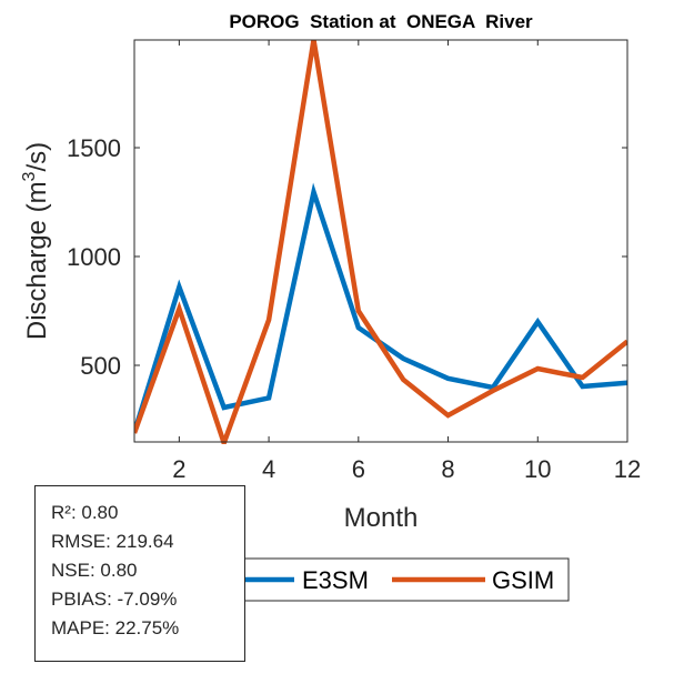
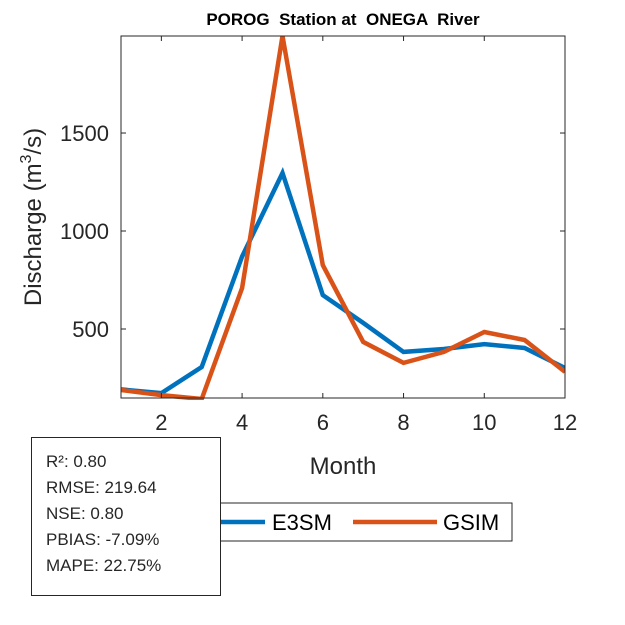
E3SM/2: 860 -> 170
GSIM/2: 760 -> 160
E3SM/4: 350 -> 870
GSIM/6: 750 -> 830
E3SM/8: 440 -> 380
GSIM/8: 270 -> 330
E3SM/10: 700 -> 420
E3SM/12: 420 -> 300
GSIM/12: 610 -> 280
